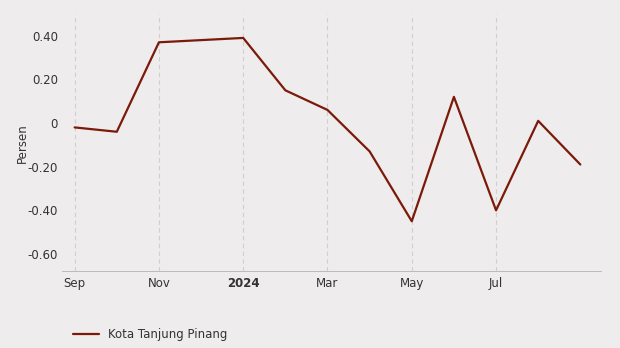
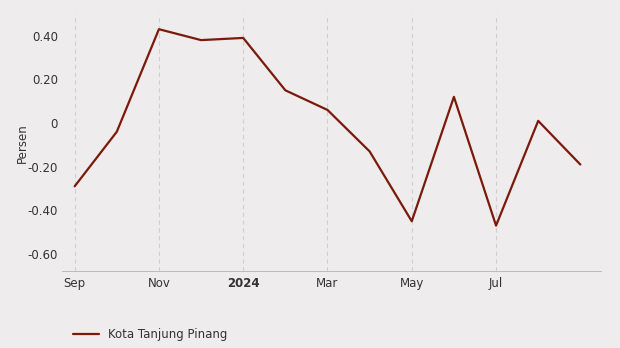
Sep: -0.02 -> -0.29
Nov: 0.37 -> 0.43
Jul: -0.40 -> -0.47
